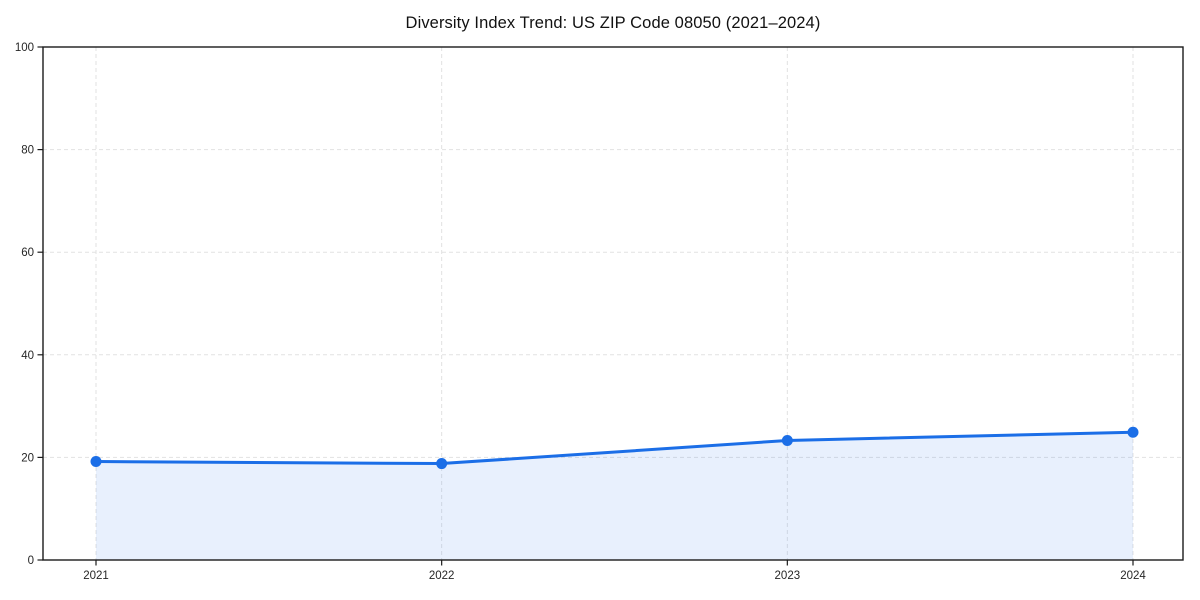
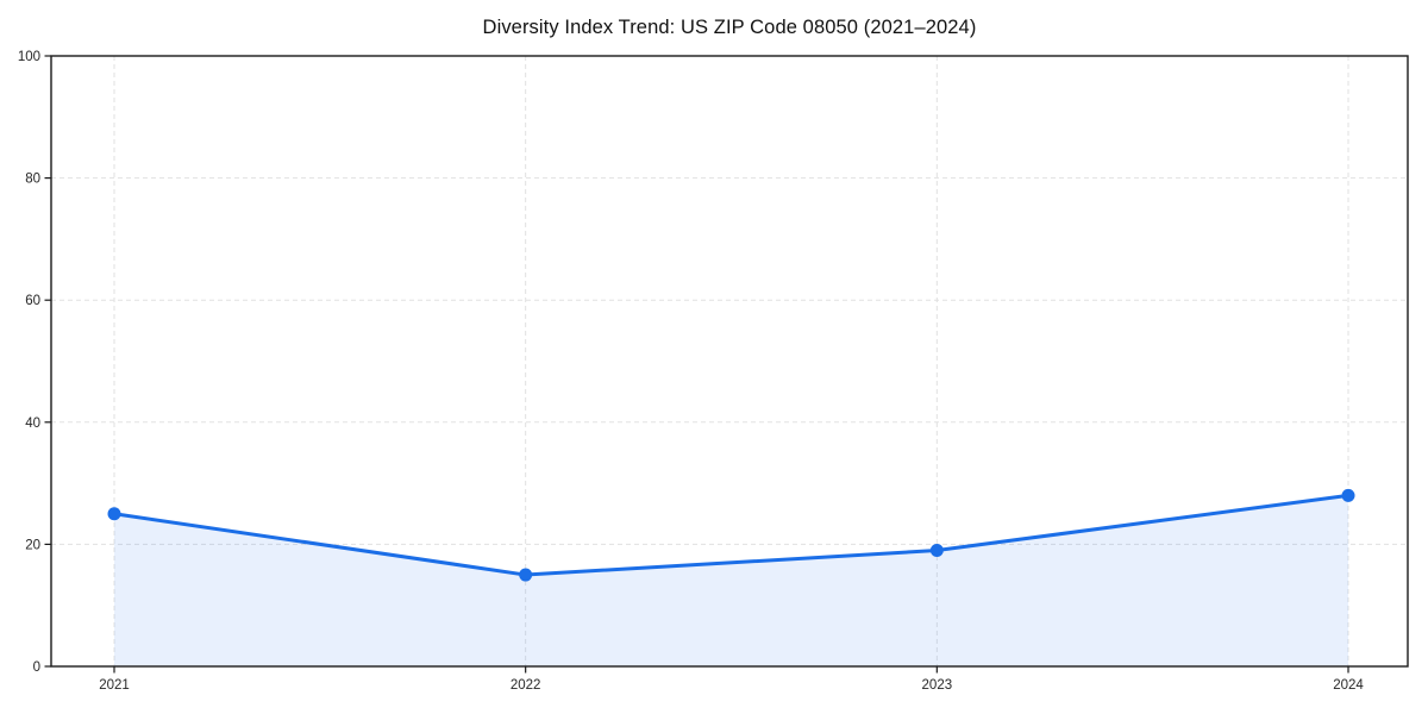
2021: 19 -> 25
2022: 19 -> 15
2023: 23 -> 19
2024: 25 -> 28
